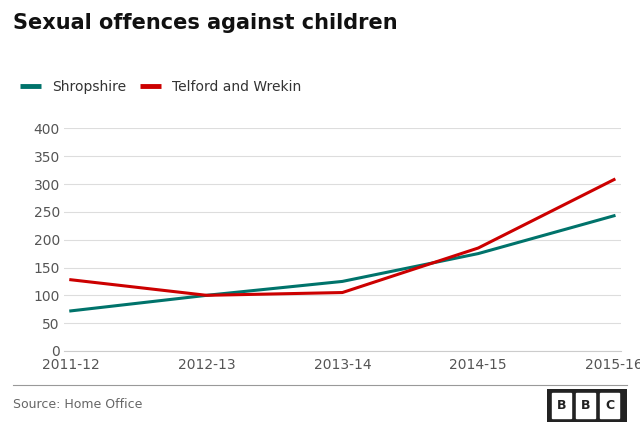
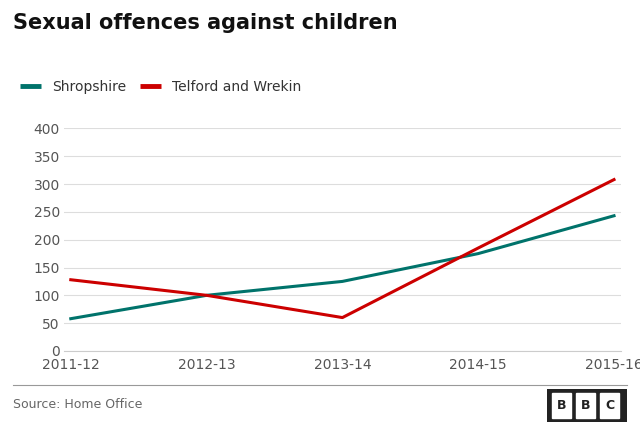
Shropshire/2011-12: 72 -> 58
Telford and Wrekin/2013-14: 105 -> 60
